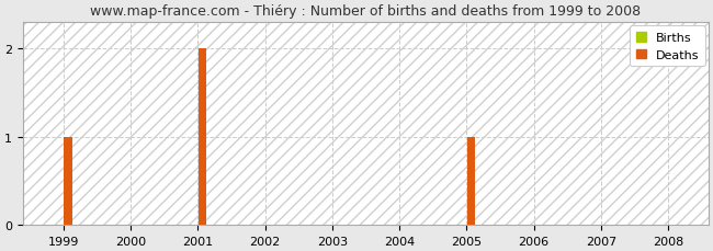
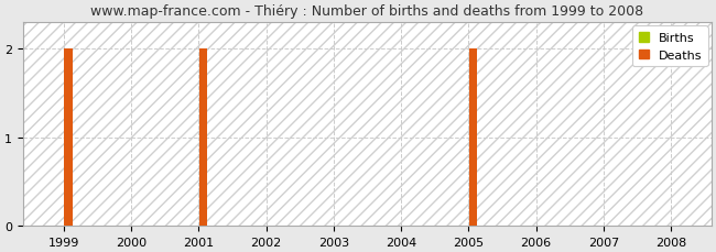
Deaths/1999: 1 -> 2
Deaths/2005: 1 -> 2
